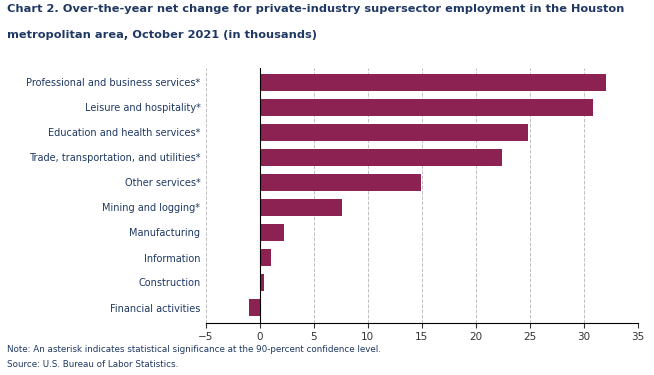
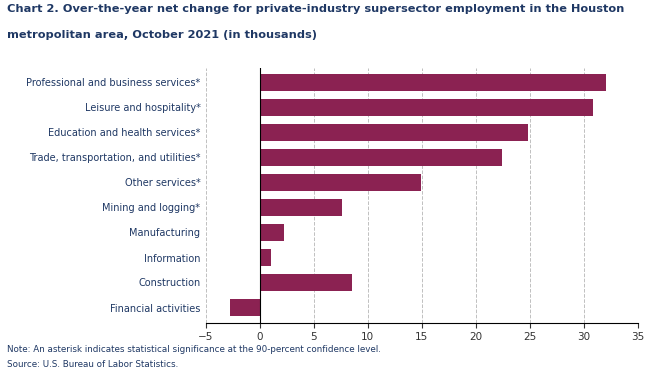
Construction: 0.4 -> 8.5
Financial activities: -1.0 -> -2.8
